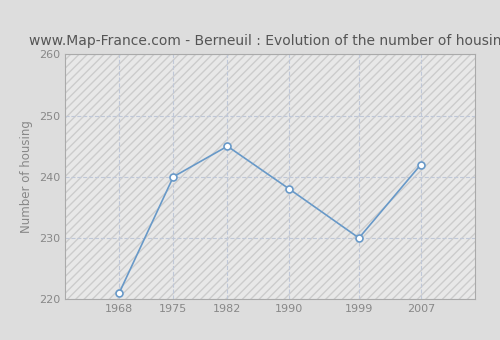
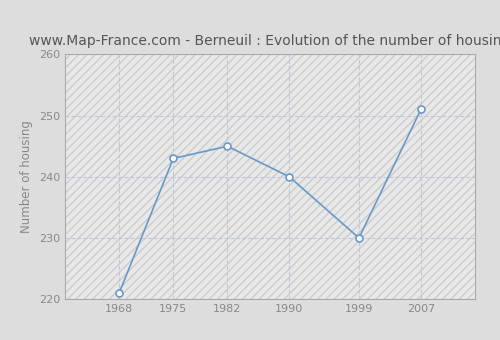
1975: 240 -> 243
1990: 238 -> 240
2007: 242 -> 251
